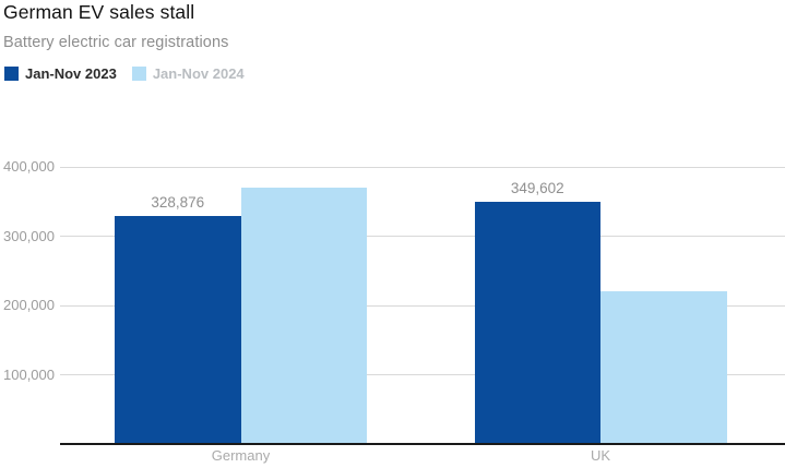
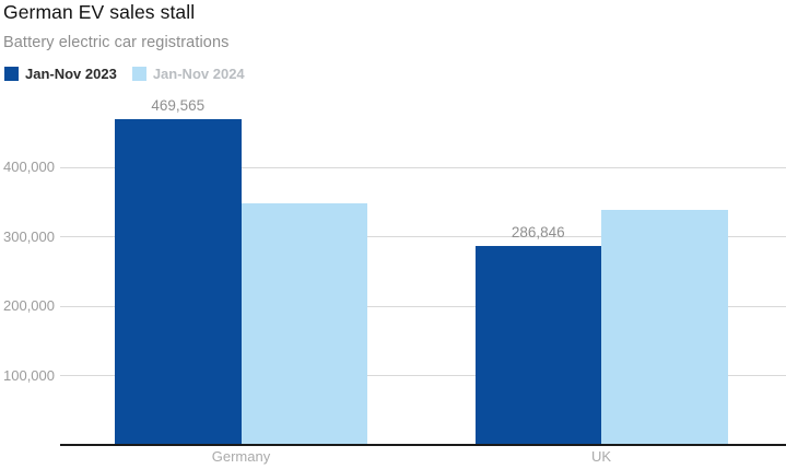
Jan-Nov 2023/Germany: 328,876 -> 469,565
Jan-Nov 2024/Germany: 370000 -> 350000
Jan-Nov 2023/UK: 349,602 -> 286,846
Jan-Nov 2024/UK: 220000 -> 340000
